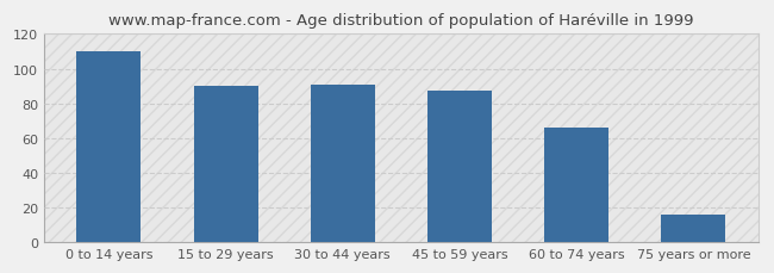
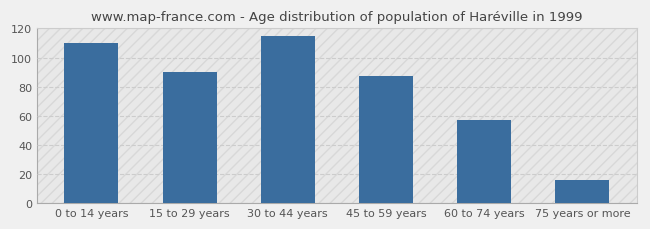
30 to 44 years: 91 -> 115
60 to 74 years: 66 -> 57
